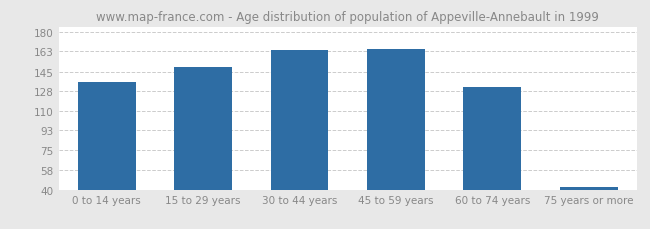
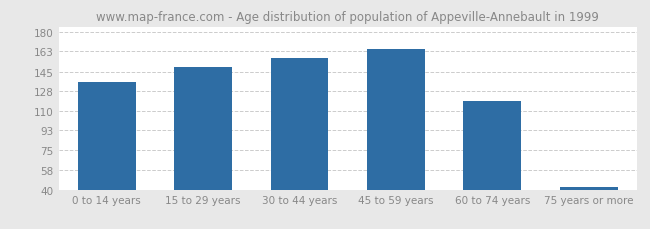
30 to 44 years: 164 -> 157
60 to 74 years: 131 -> 119
